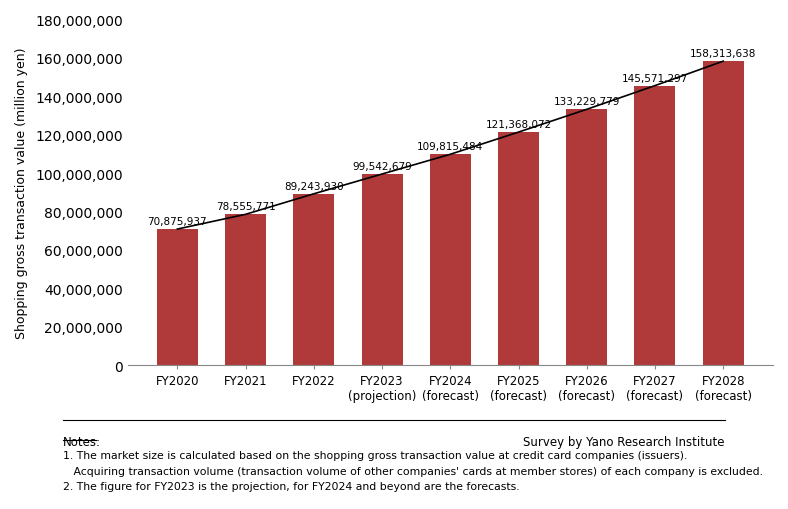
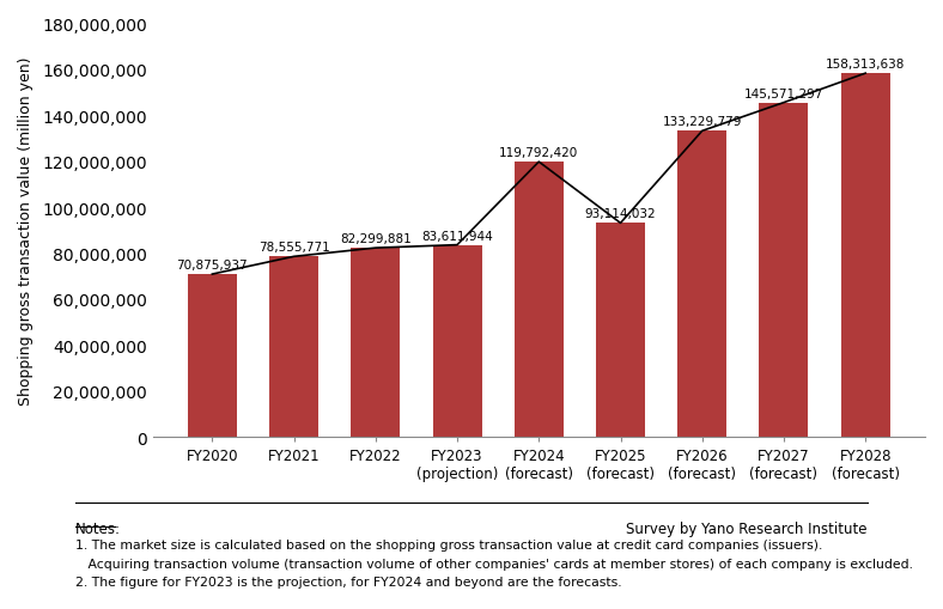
FY2022: 89,243,930 -> 82,299,881
FY2023 (projection): 99,542,679 -> 83,611,944
FY2024 (forecast): 109,815,484 -> 119,792,420
FY2025 (forecast): 121,368,072 -> 93,114,032
